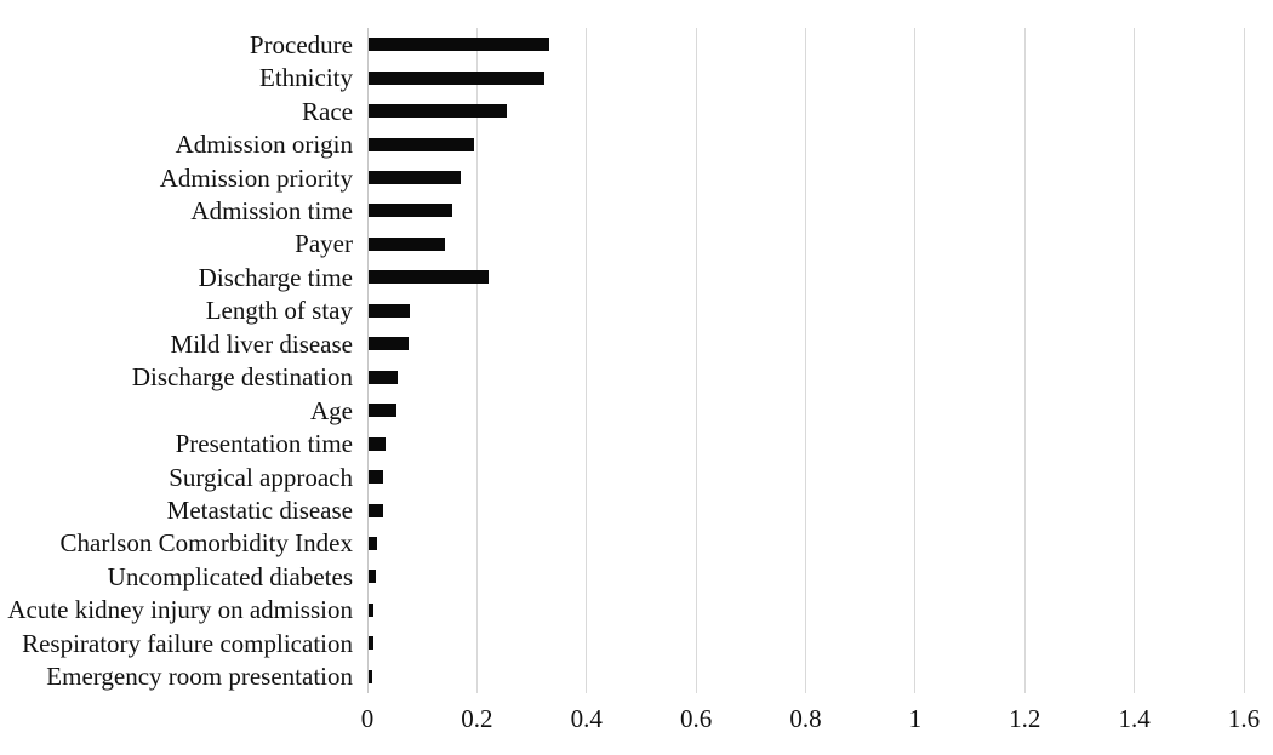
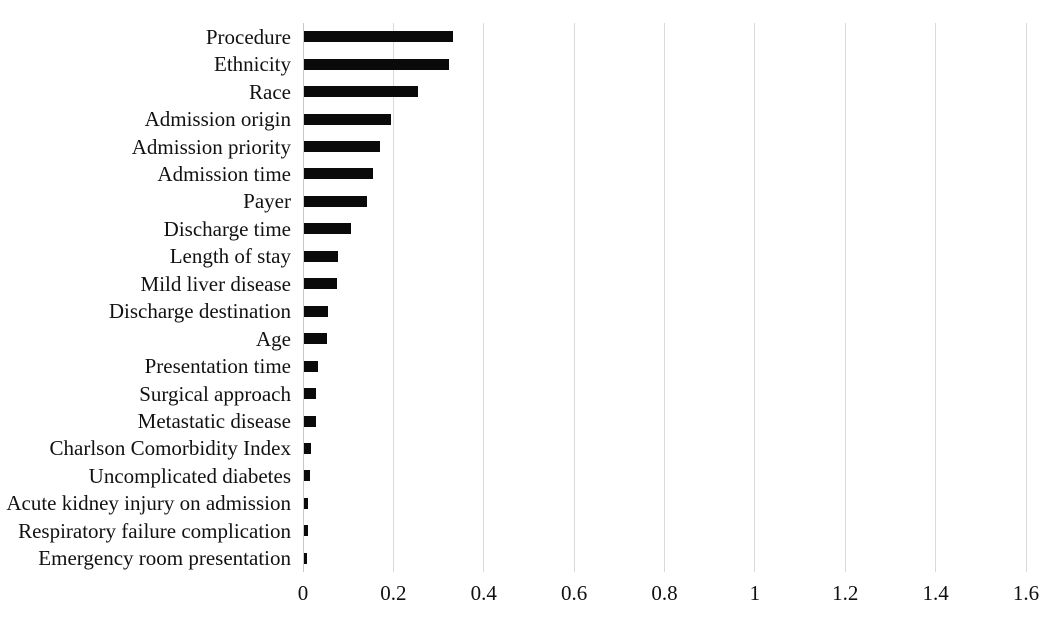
Discharge time: 0.22 -> 0.10
